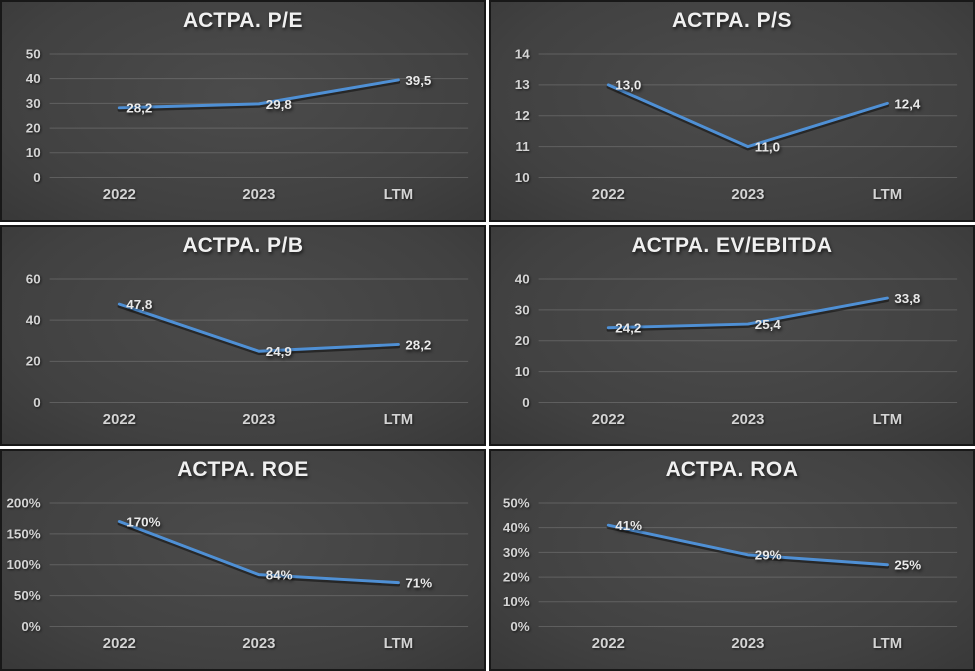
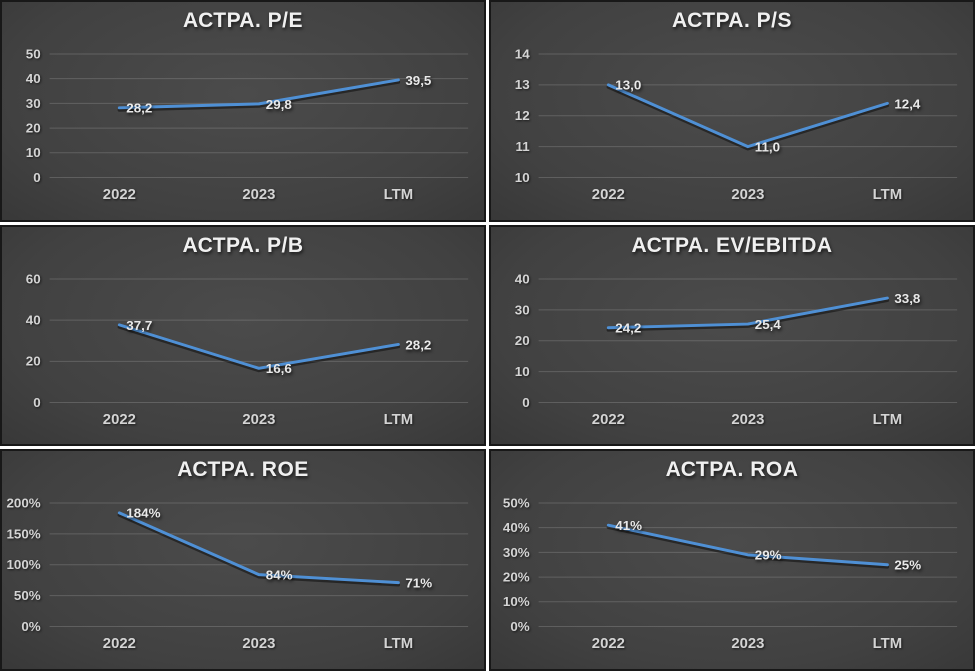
АСТРА. P/B/2022: 47,8 -> 37,7
АСТРА. P/B/2023: 24,9 -> 16,6
АСТРА. ROE/2022: 170% -> 184%
